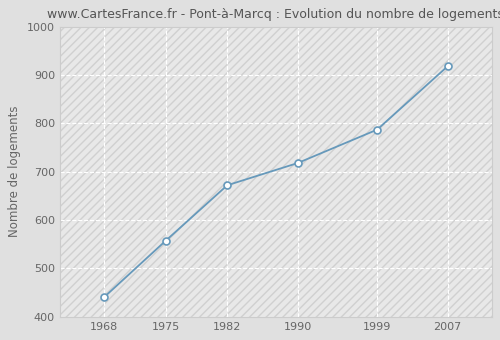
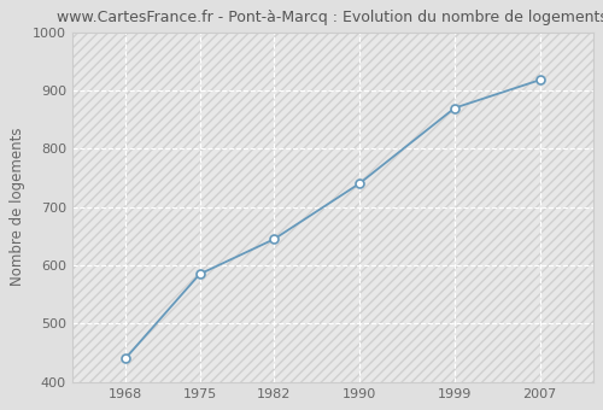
1975: 557 -> 585
1982: 672 -> 645
1990: 718 -> 740
1999: 787 -> 870
